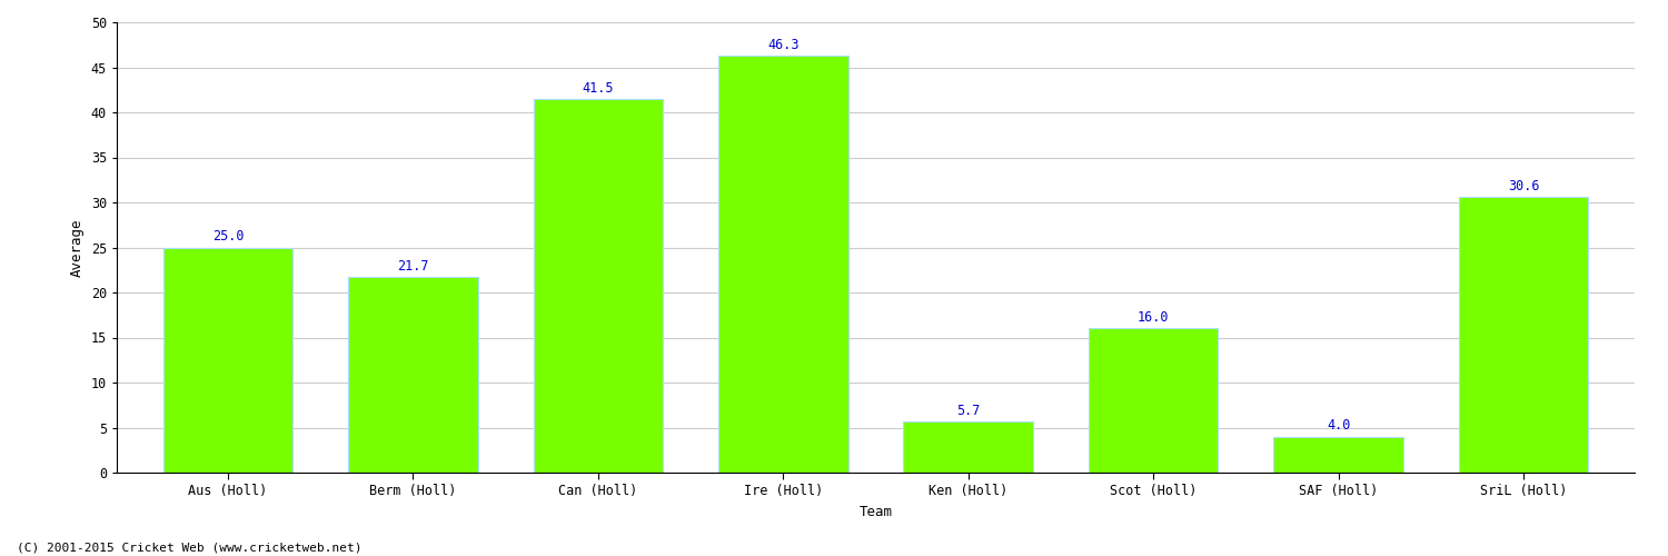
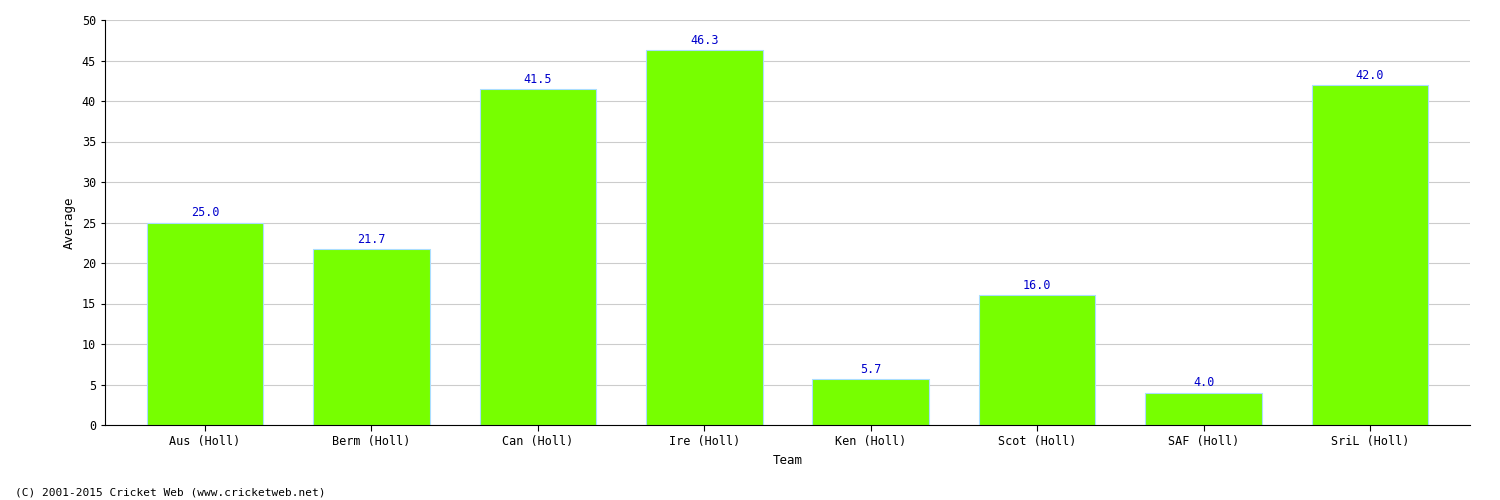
SriL (Holl): 30.6 -> 42.0
